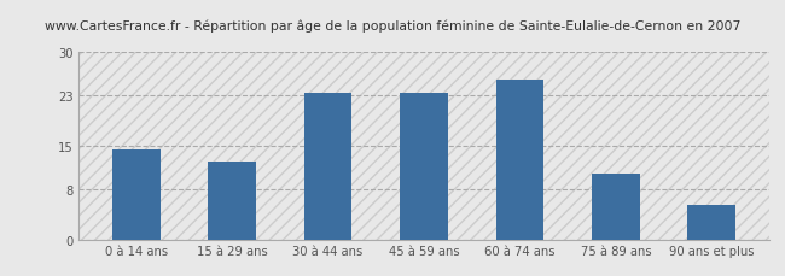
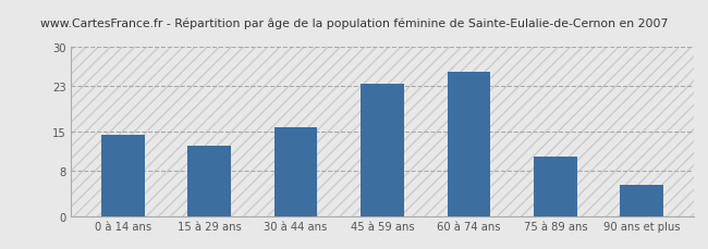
30 à 44 ans: 23.5 -> 15.8
